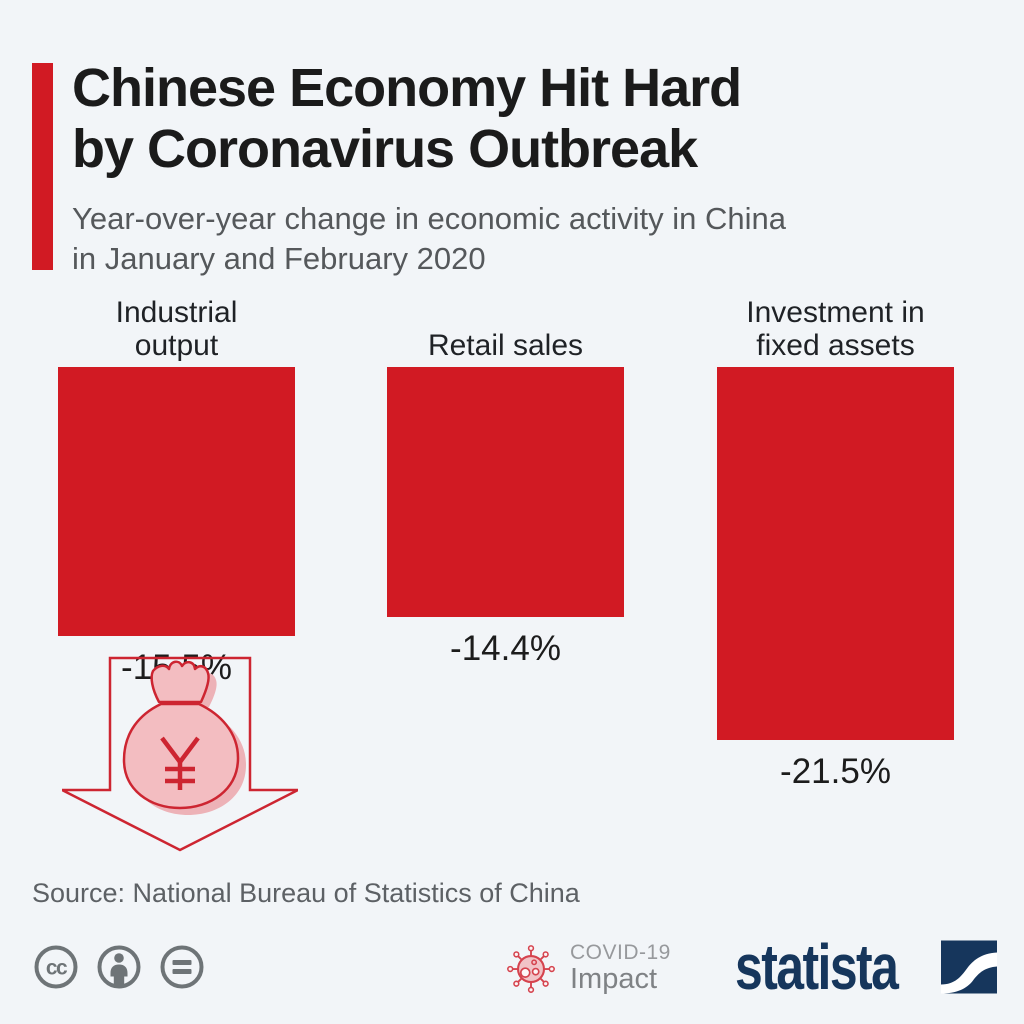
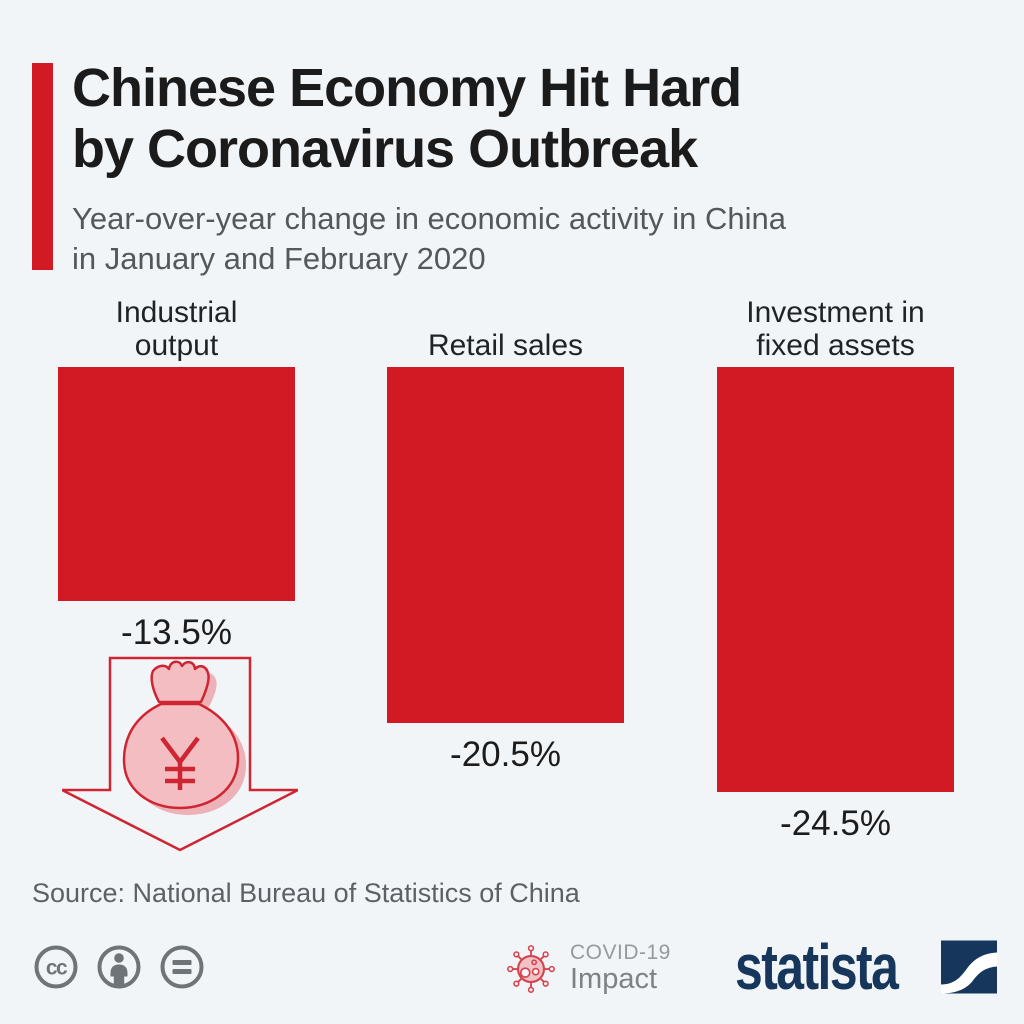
Industrial output: -15.5% -> -13.5%
Retail sales: -14.4% -> -20.5%
Investment in fixed assets: -21.5% -> -24.5%
